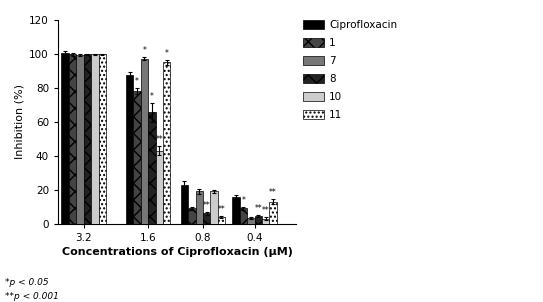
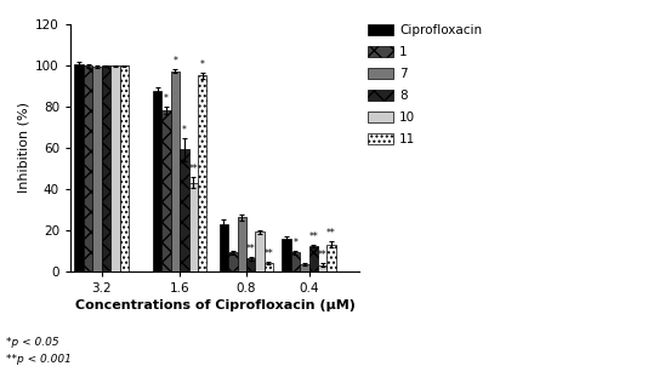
8/1.6: 66 -> 59
7/0.8: 19 -> 26
8/0.4: 4 -> 12
